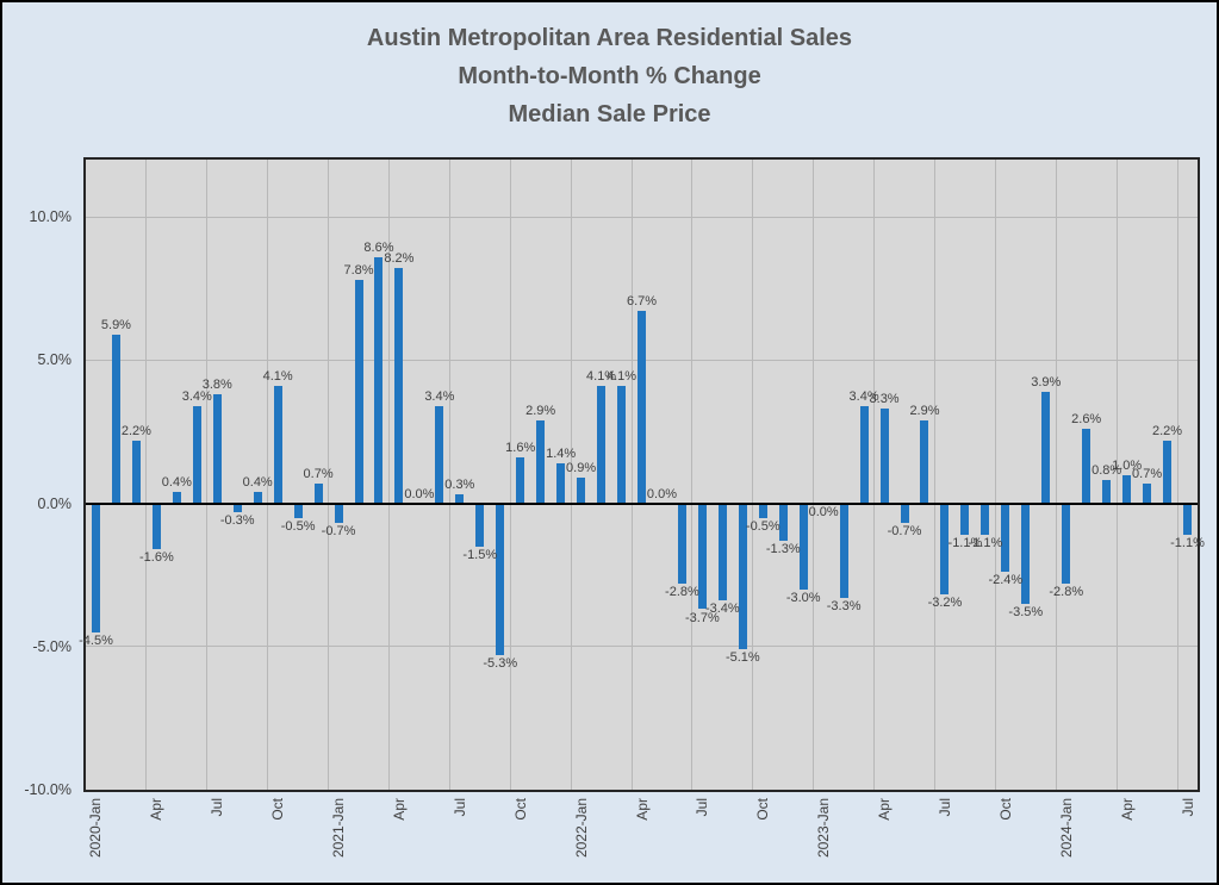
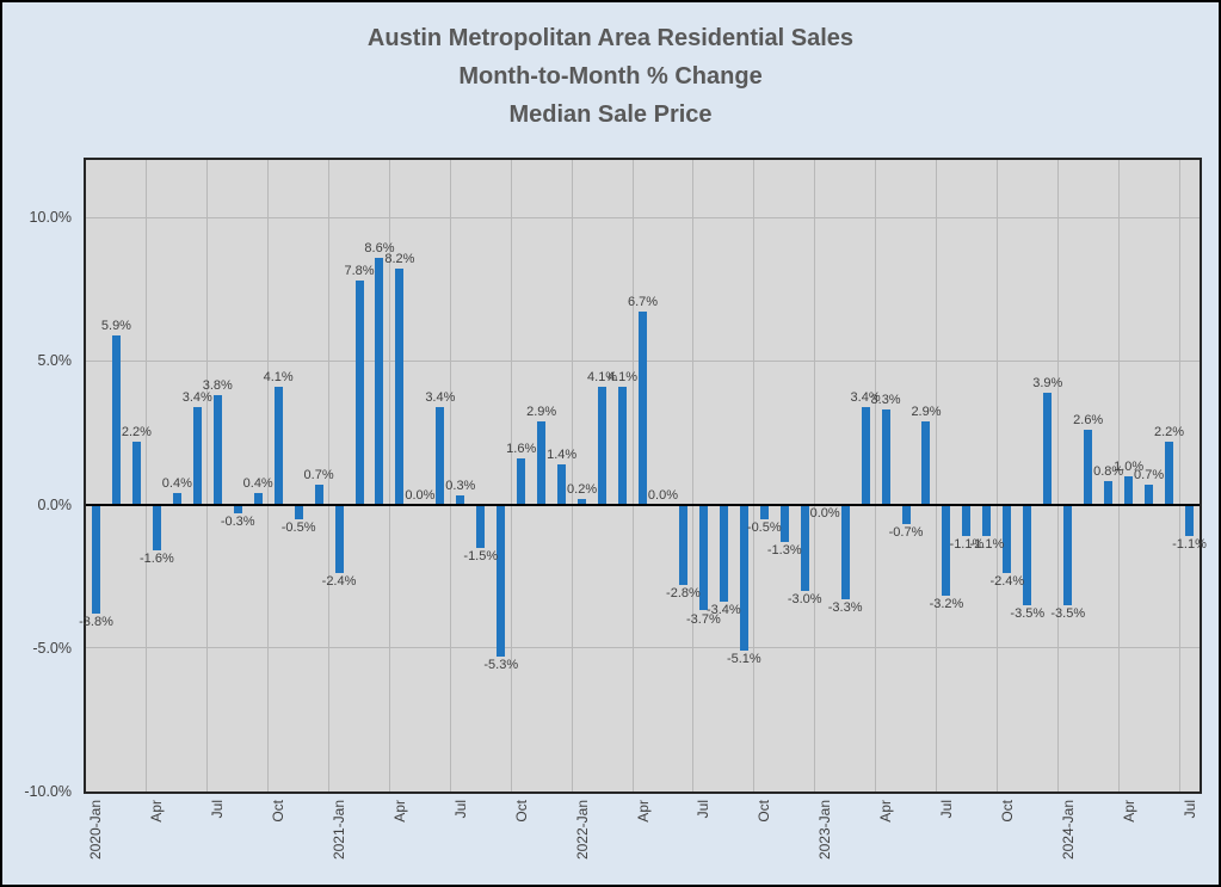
2020-Jan: -4.5% -> -3.8%
2021-Jan: -0.7% -> -2.4%
2022-Jan: 0.9% -> 0.2%
2024-Jan: -2.8% -> -3.5%
